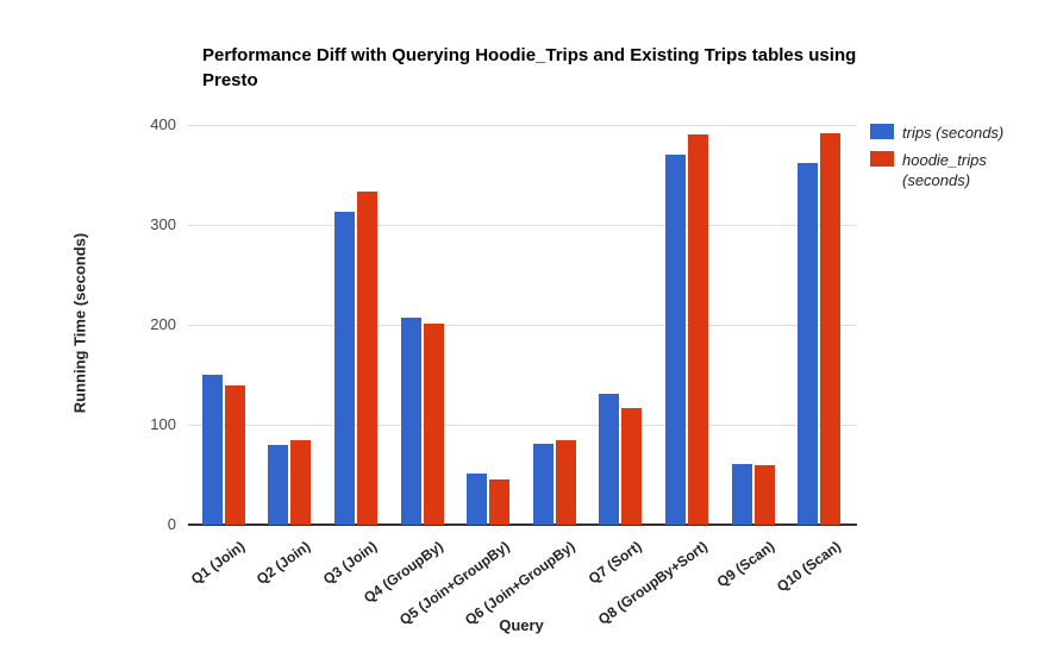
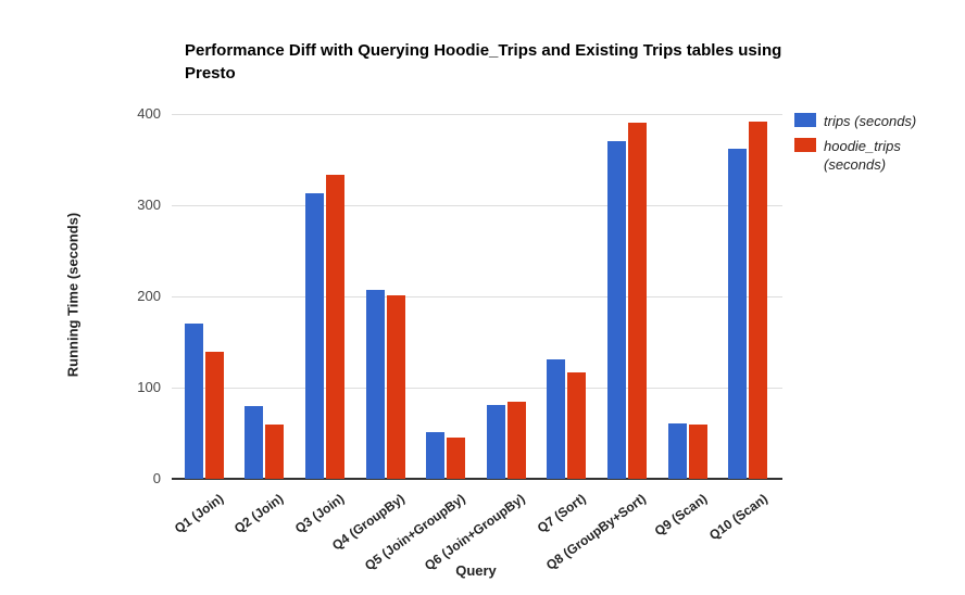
trips (seconds)/Q1 (Join): 150 -> 170
hoodie_trips (seconds)/Q2 (Join): 80 -> 60
